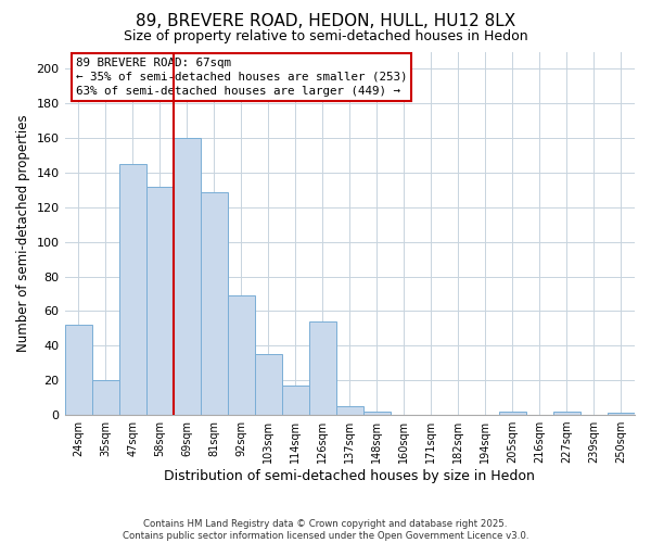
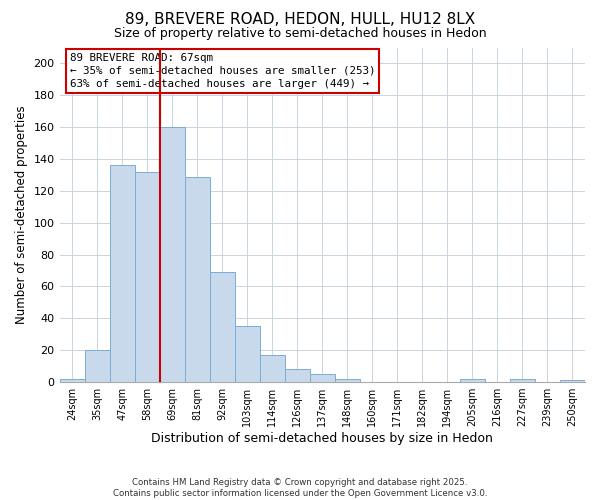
24sqm: 52 -> 2
47sqm: 145 -> 136
126sqm: 54 -> 8
